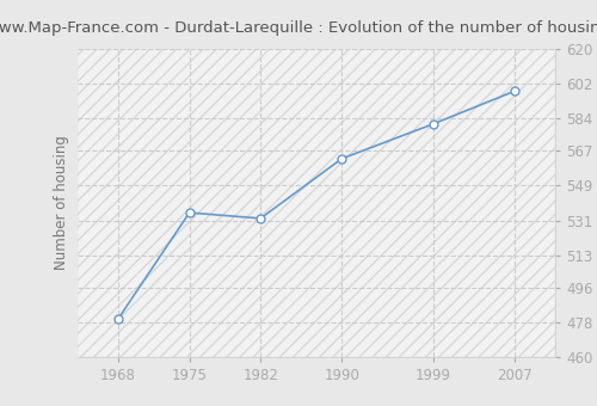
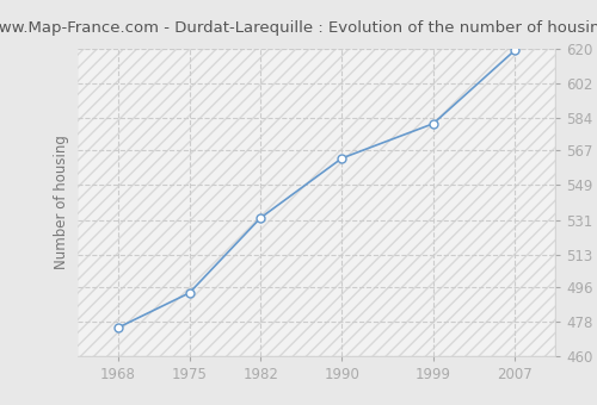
1968: 480 -> 475
1975: 535 -> 493
2007: 598 -> 619
